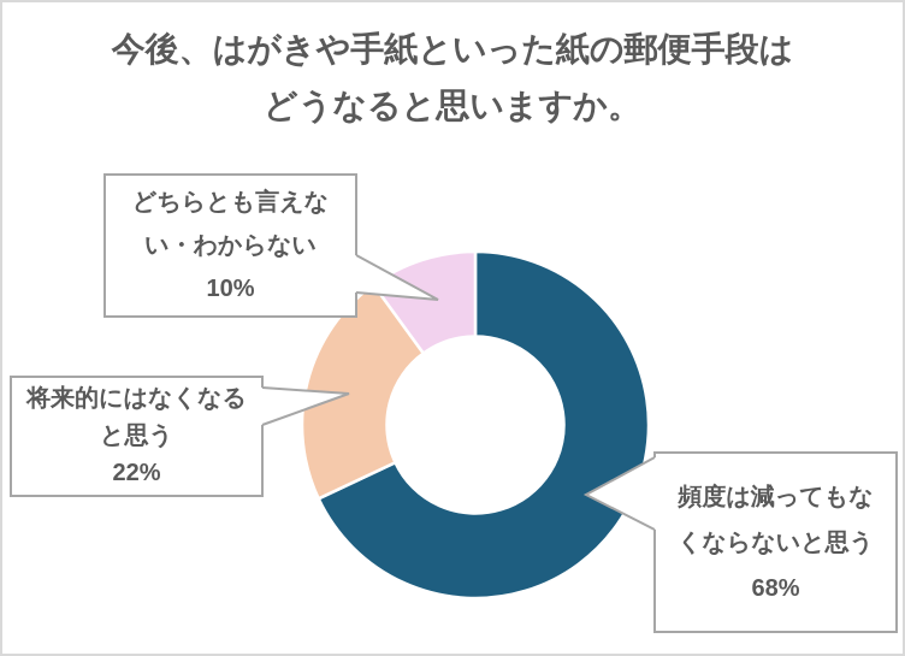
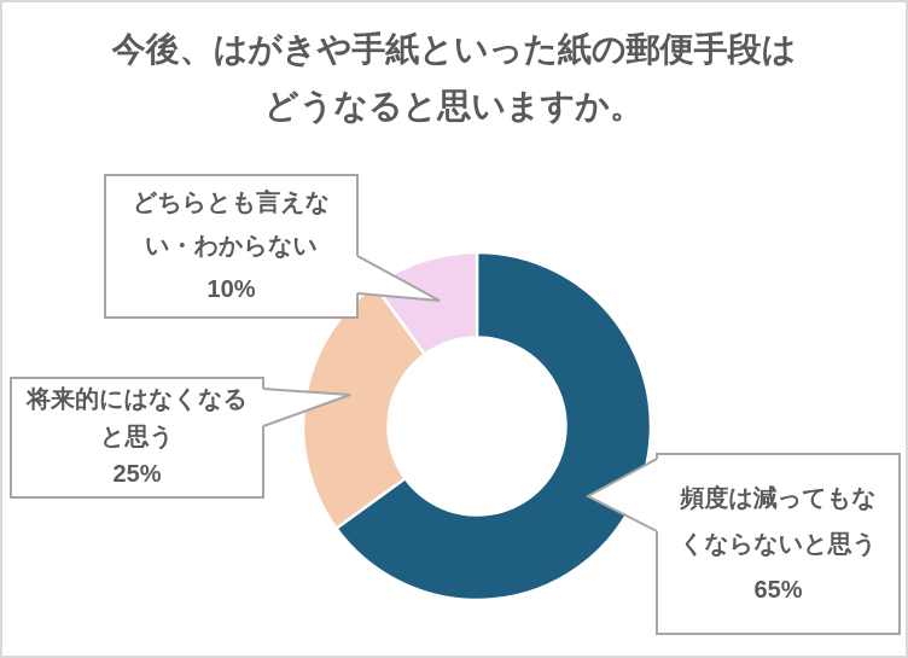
頻度は減ってもなくならないと思う: 68% -> 65%
将来的にはなくなると思う: 22% -> 25%
